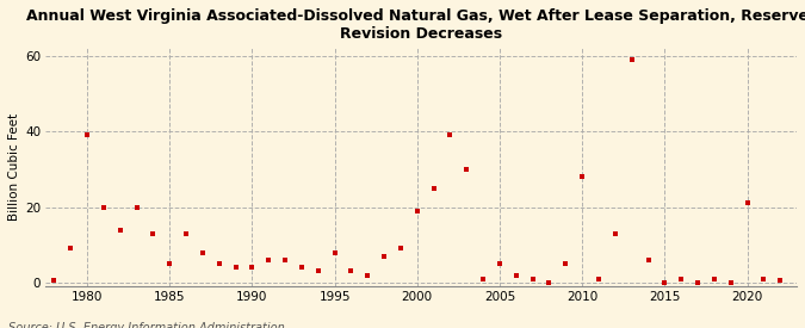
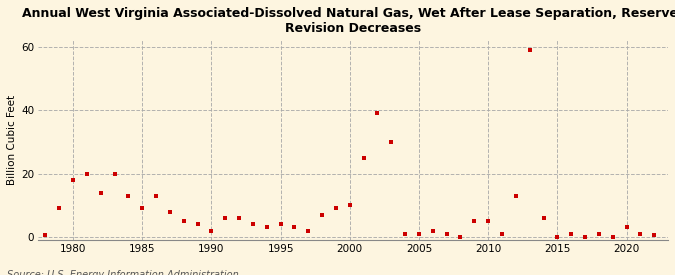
1980: 39.0 -> 18.0
1985: 5.0 -> 9.0
1990: 4.0 -> 2.0
1995: 8.0 -> 4.0
2000: 19.0 -> 10.0
2005: 5.0 -> 1.0
2010: 28.0 -> 5.0
2020: 21.0 -> 3.0
